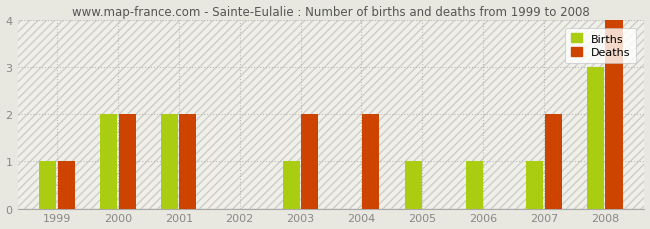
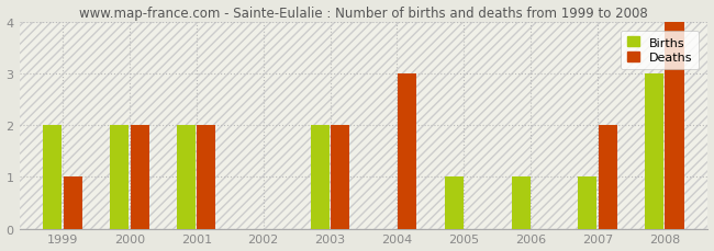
Births/1999: 1 -> 2
Births/2003: 1 -> 2
Deaths/2004: 2 -> 3
